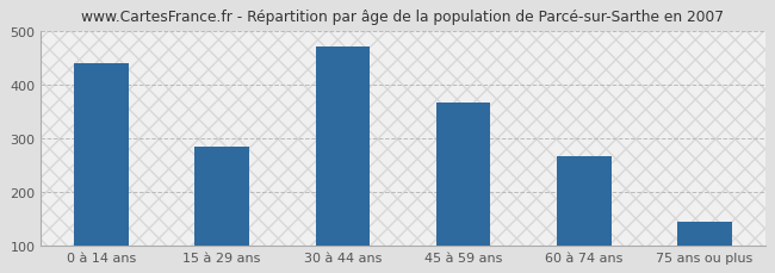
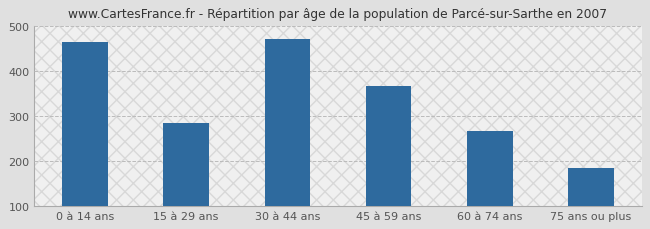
0 à 14 ans: 440 -> 463
75 ans ou plus: 145 -> 184
